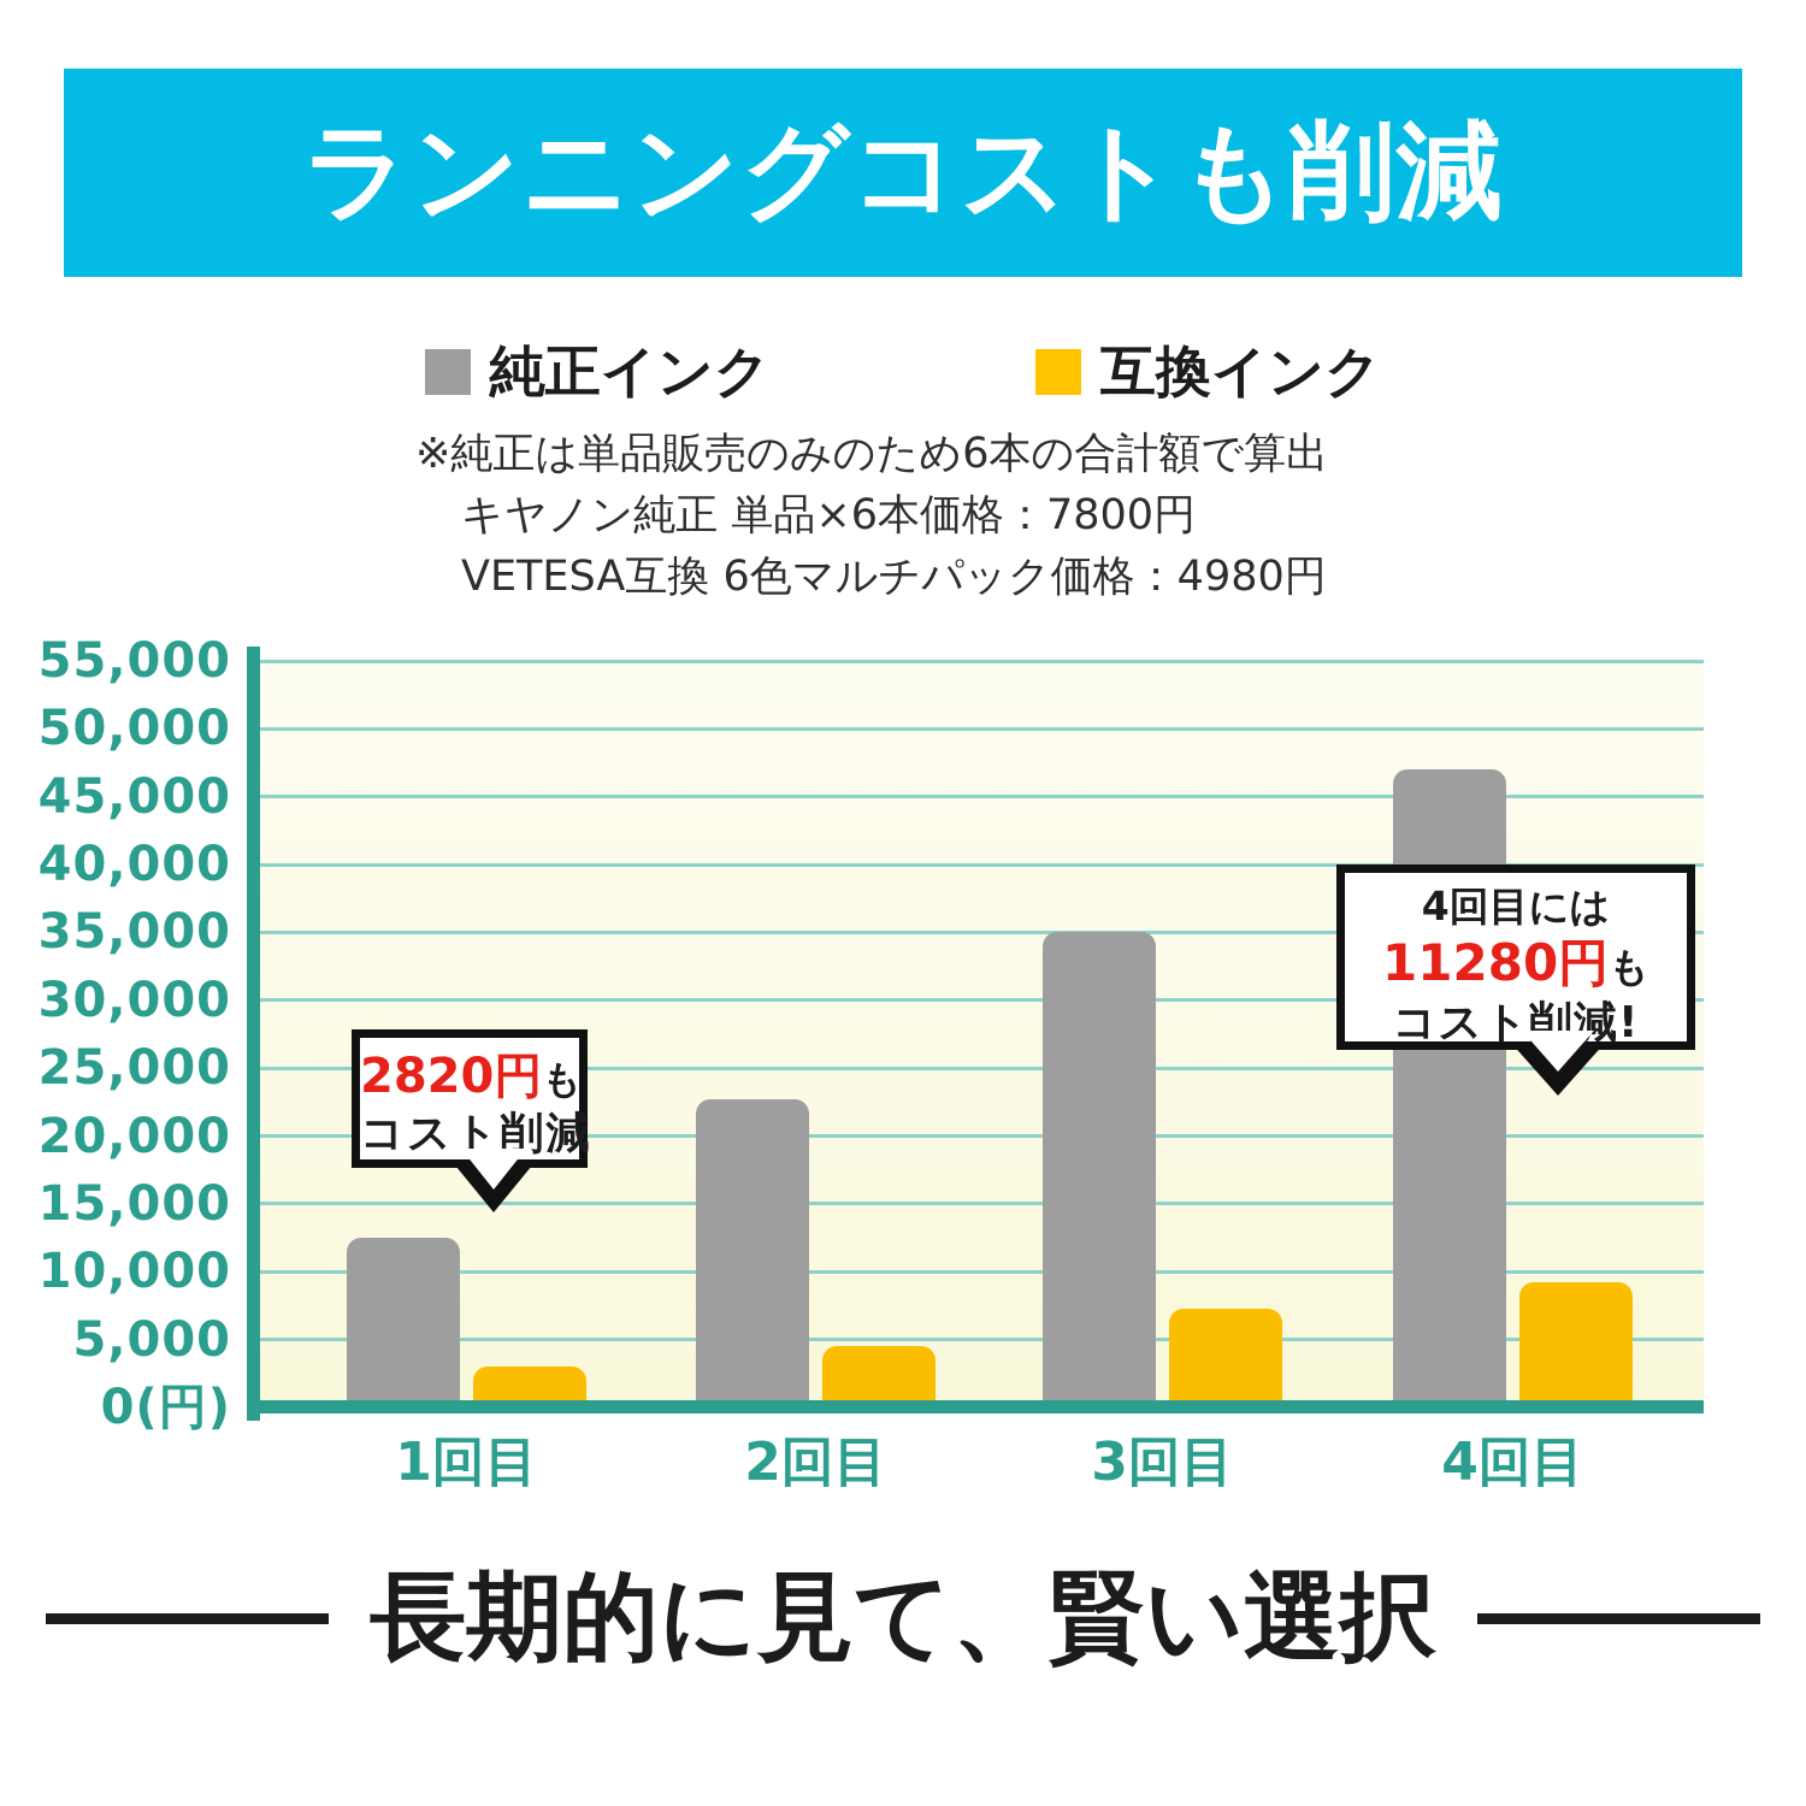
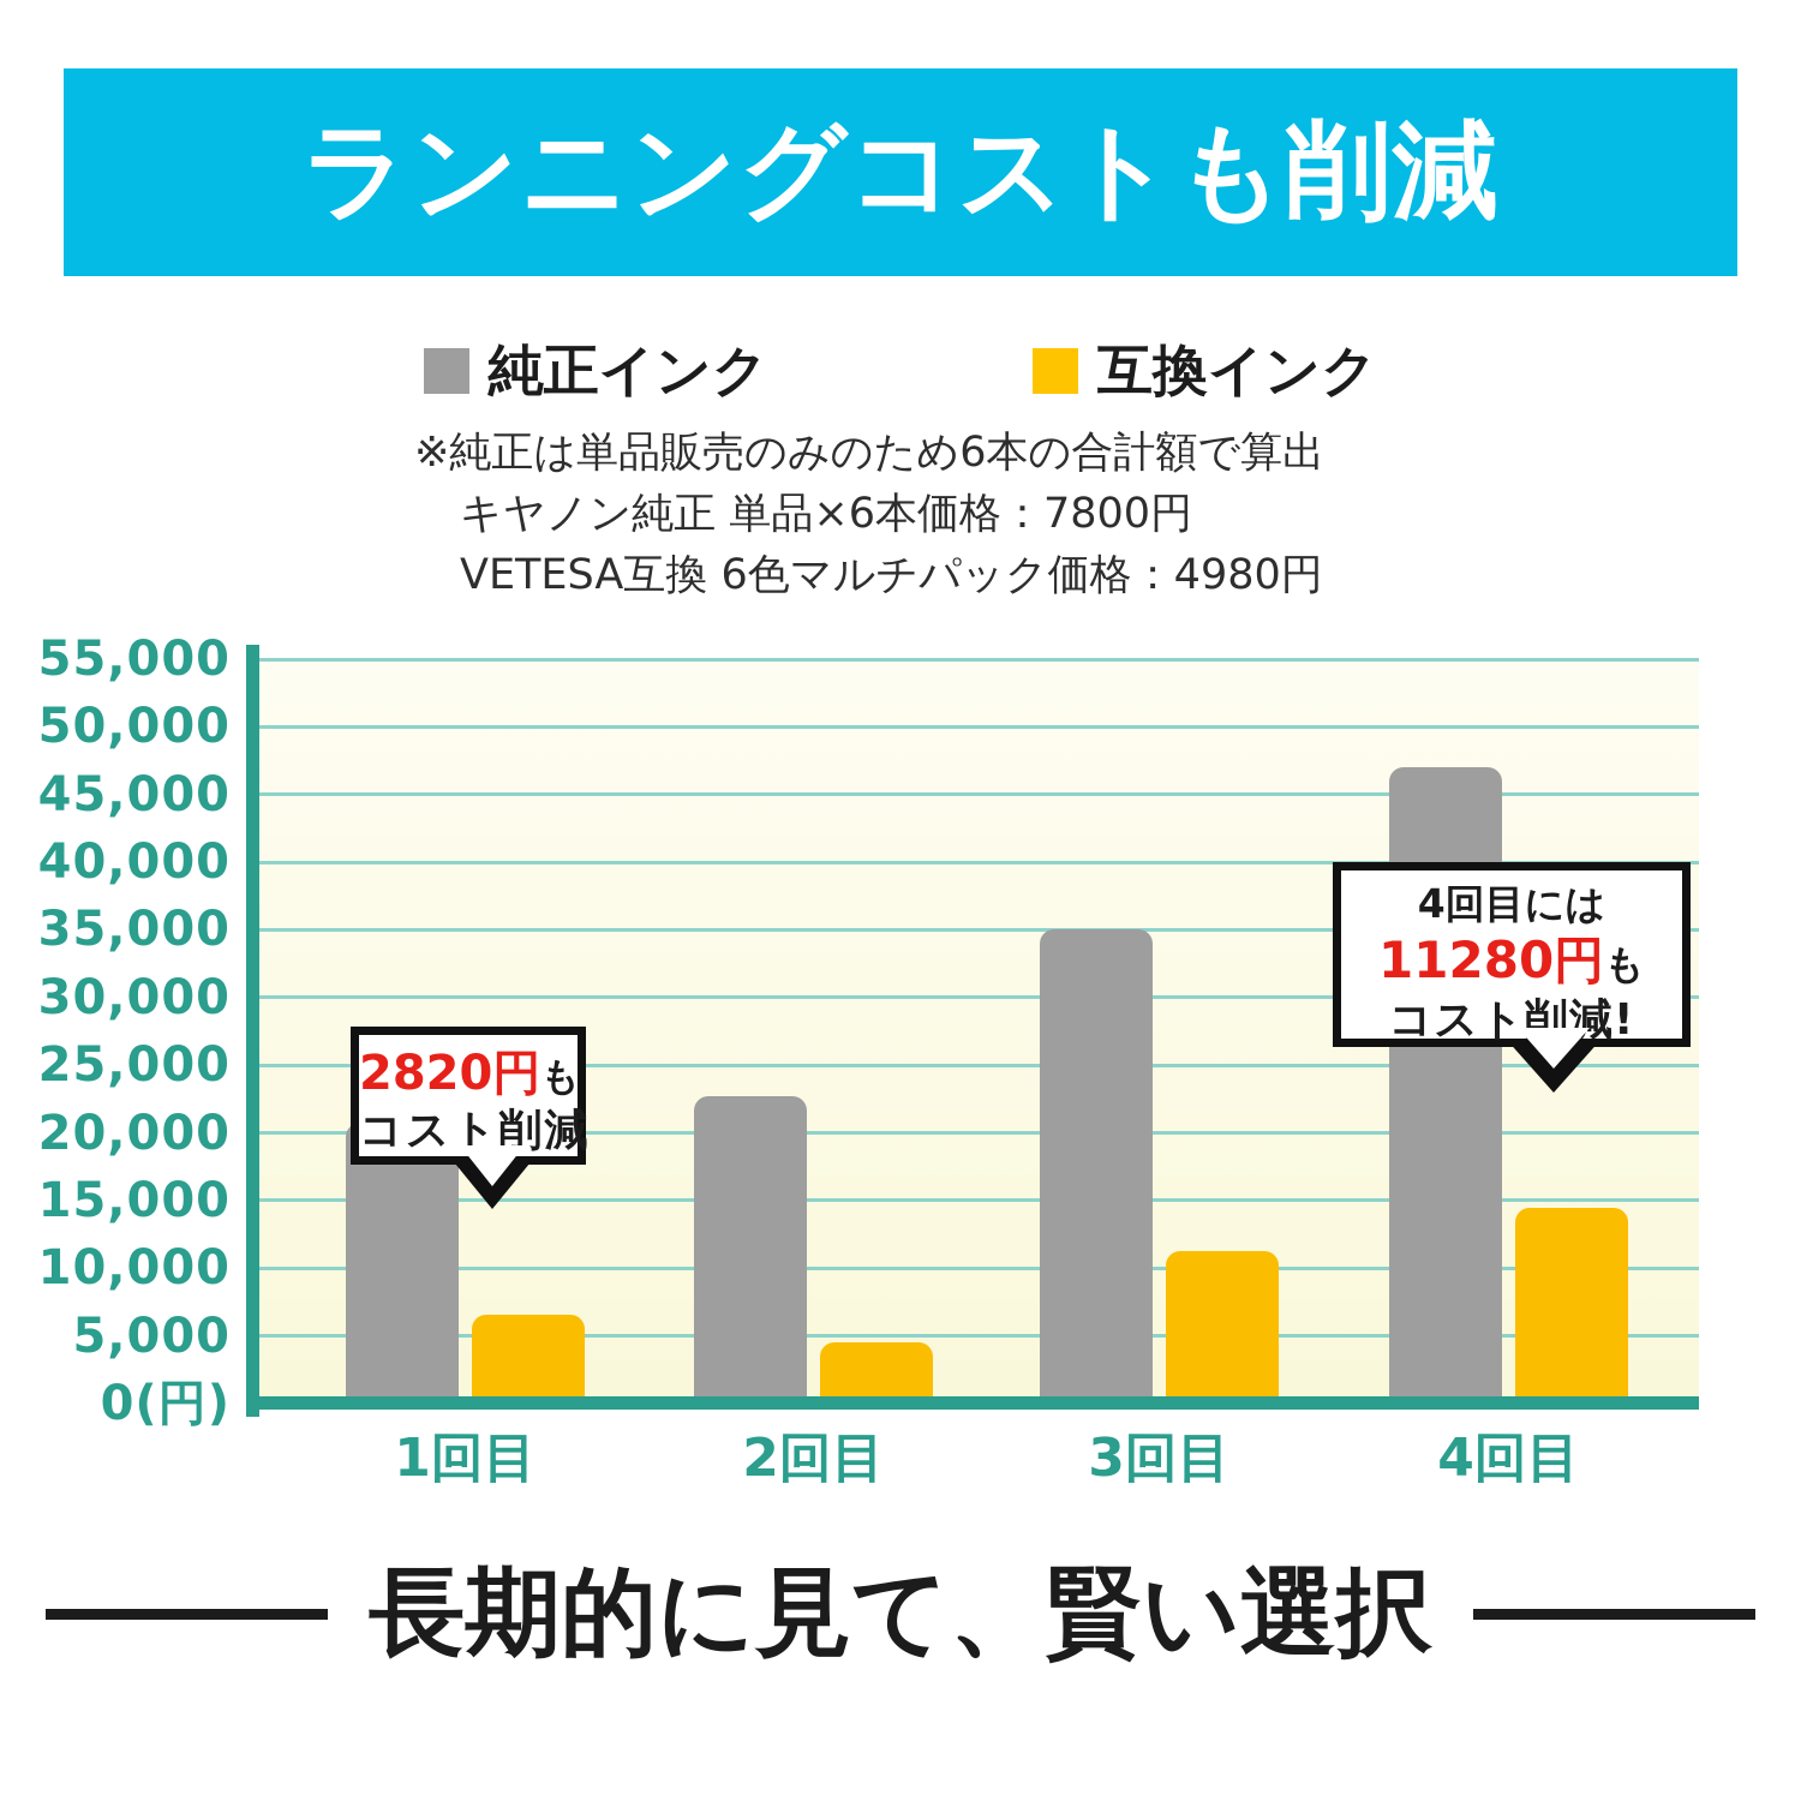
純正インク/1回目: 12500 -> 20800
互換インク/1回目: 3000 -> 6600
互換インク/3回目: 7300 -> 11300
互換インク/4回目: 9200 -> 14500
